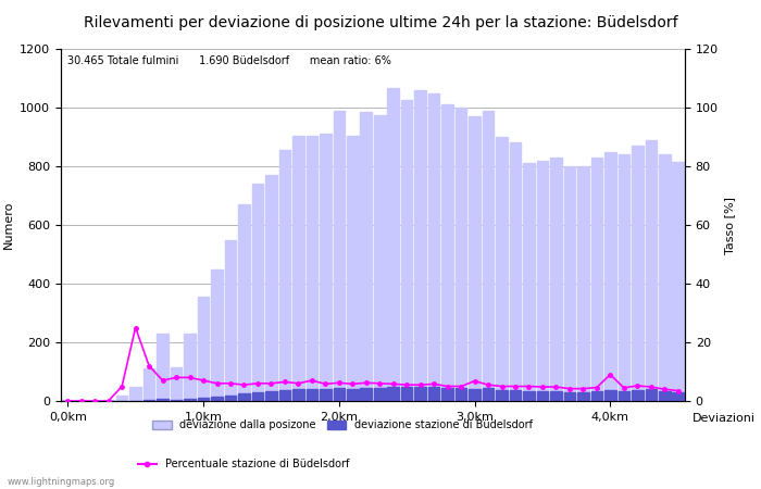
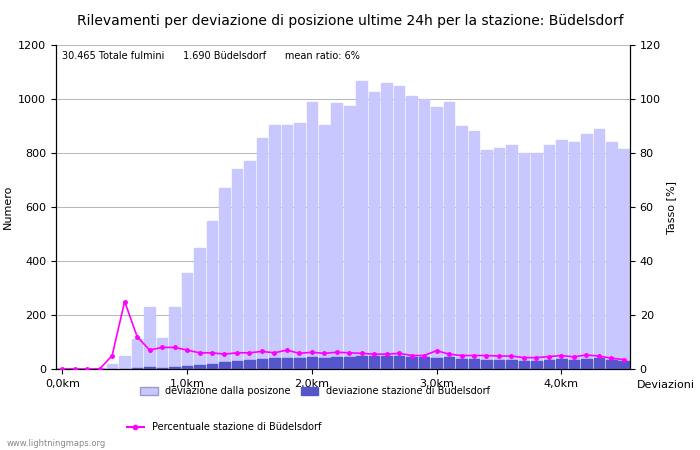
Percentuale stazione di Büdelsdorf/4,0km: 9.0 -> 5.0
